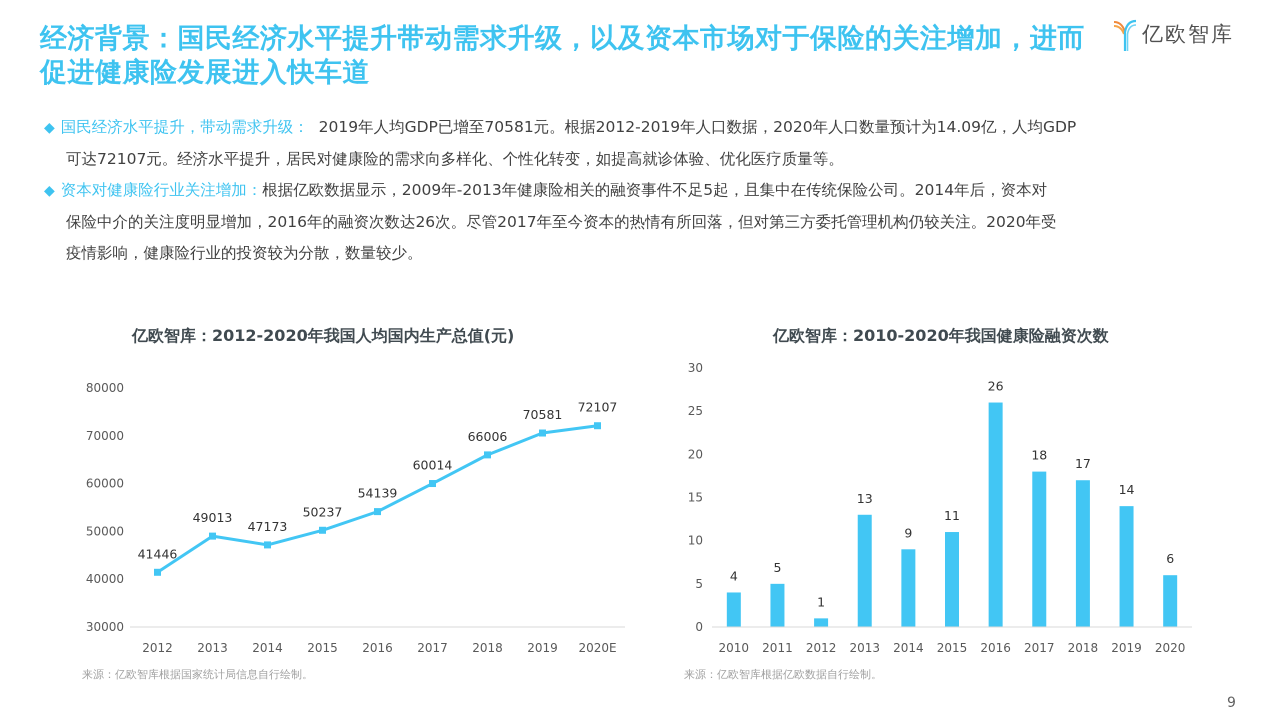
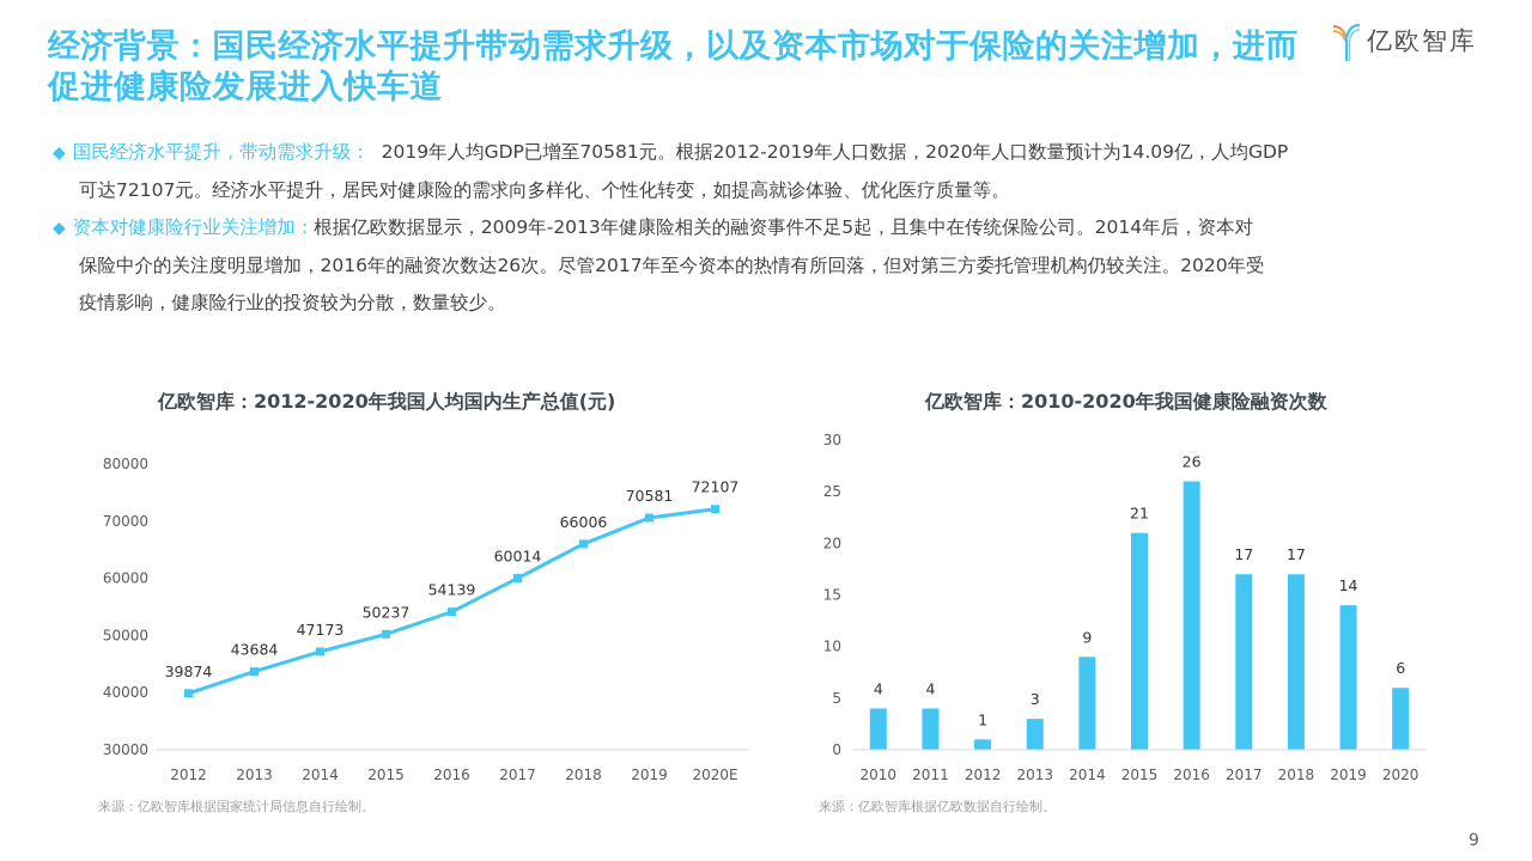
亿欧智库：2012-2020年我国人均国内生产总值(元)/2012: 41446 -> 39874
亿欧智库：2012-2020年我国人均国内生产总值(元)/2013: 49013 -> 43684
亿欧智库：2010-2020年我国健康险融资次数/2011: 5 -> 4
亿欧智库：2010-2020年我国健康险融资次数/2013: 13 -> 3
亿欧智库：2010-2020年我国健康险融资次数/2015: 11 -> 21
亿欧智库：2010-2020年我国健康险融资次数/2017: 18 -> 17
